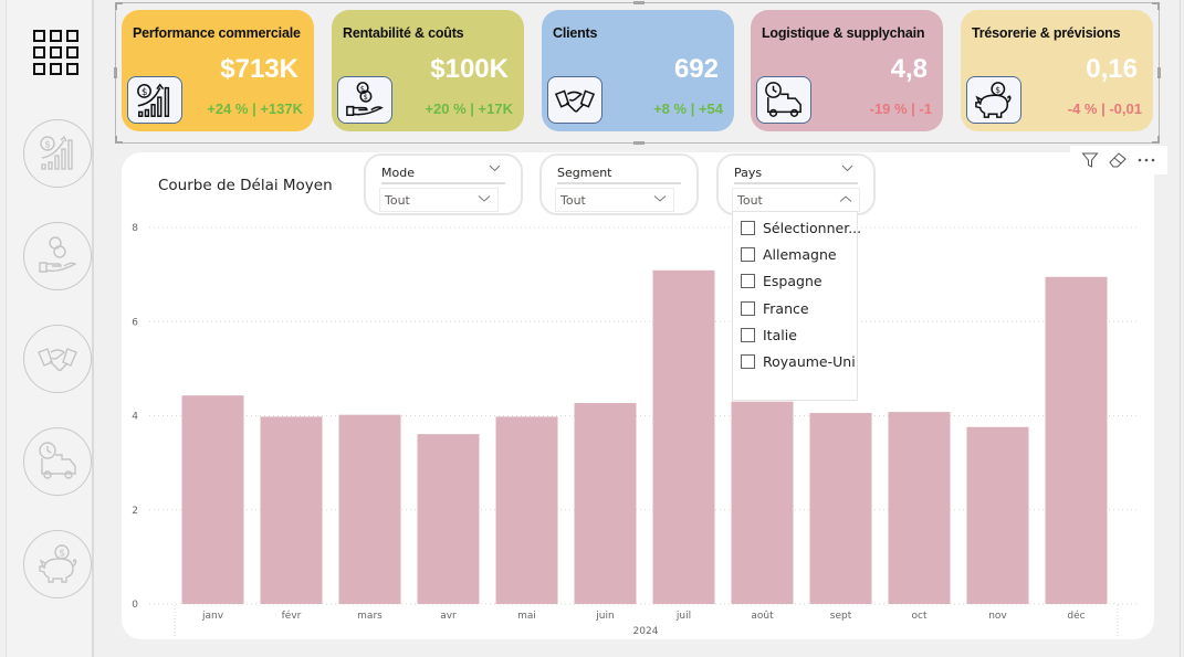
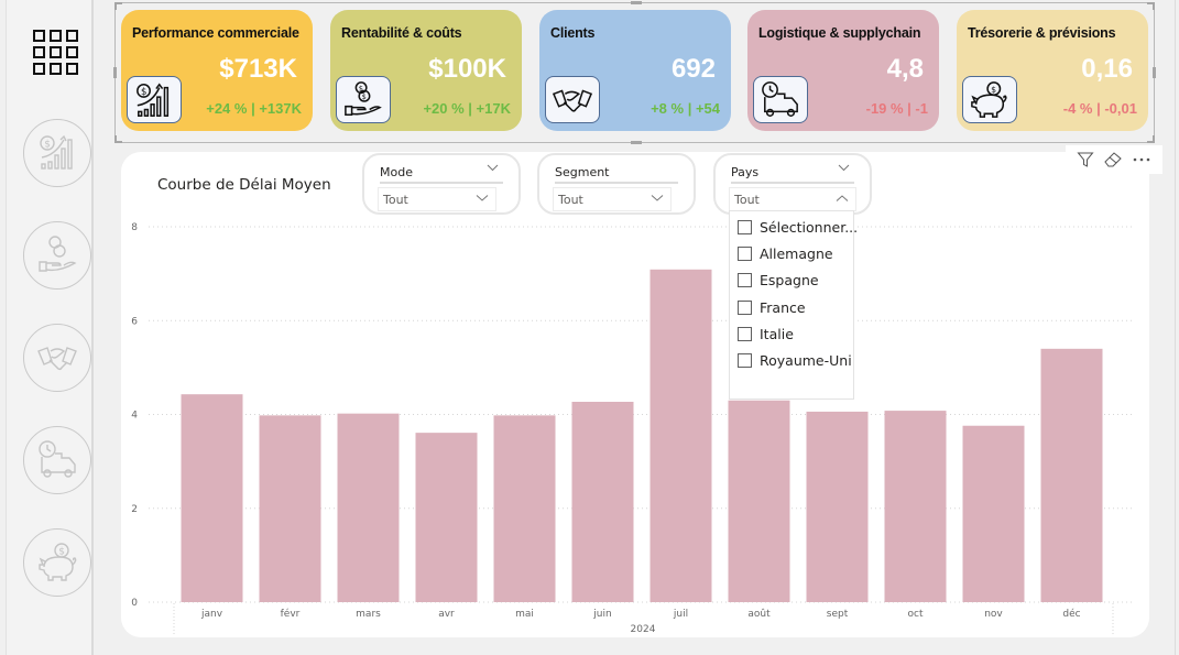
déc: 7.0 -> 5.4
